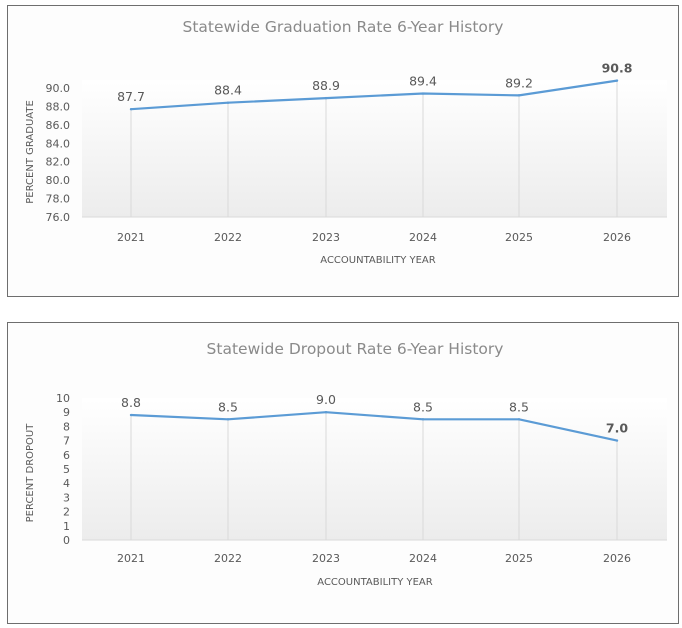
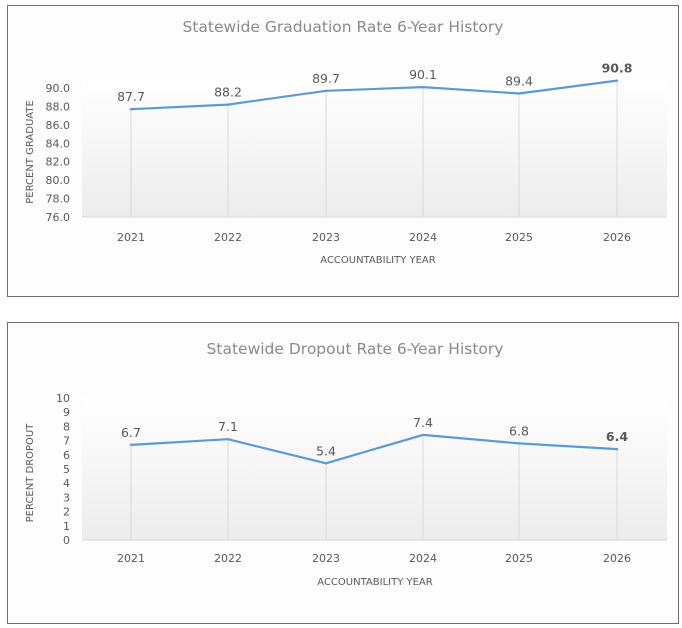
Statewide Graduation Rate 6-Year History/2022: 88.4 -> 88.2
Statewide Graduation Rate 6-Year History/2023: 88.9 -> 89.7
Statewide Graduation Rate 6-Year History/2024: 89.4 -> 90.1
Statewide Graduation Rate 6-Year History/2025: 89.2 -> 89.4
Statewide Dropout Rate 6-Year History/2021: 8.8 -> 6.7
Statewide Dropout Rate 6-Year History/2022: 8.5 -> 7.1
Statewide Dropout Rate 6-Year History/2023: 9.0 -> 5.4
Statewide Dropout Rate 6-Year History/2024: 8.5 -> 7.4
Statewide Dropout Rate 6-Year History/2025: 8.5 -> 6.8
Statewide Dropout Rate 6-Year History/2026: 7.0 -> 6.4
